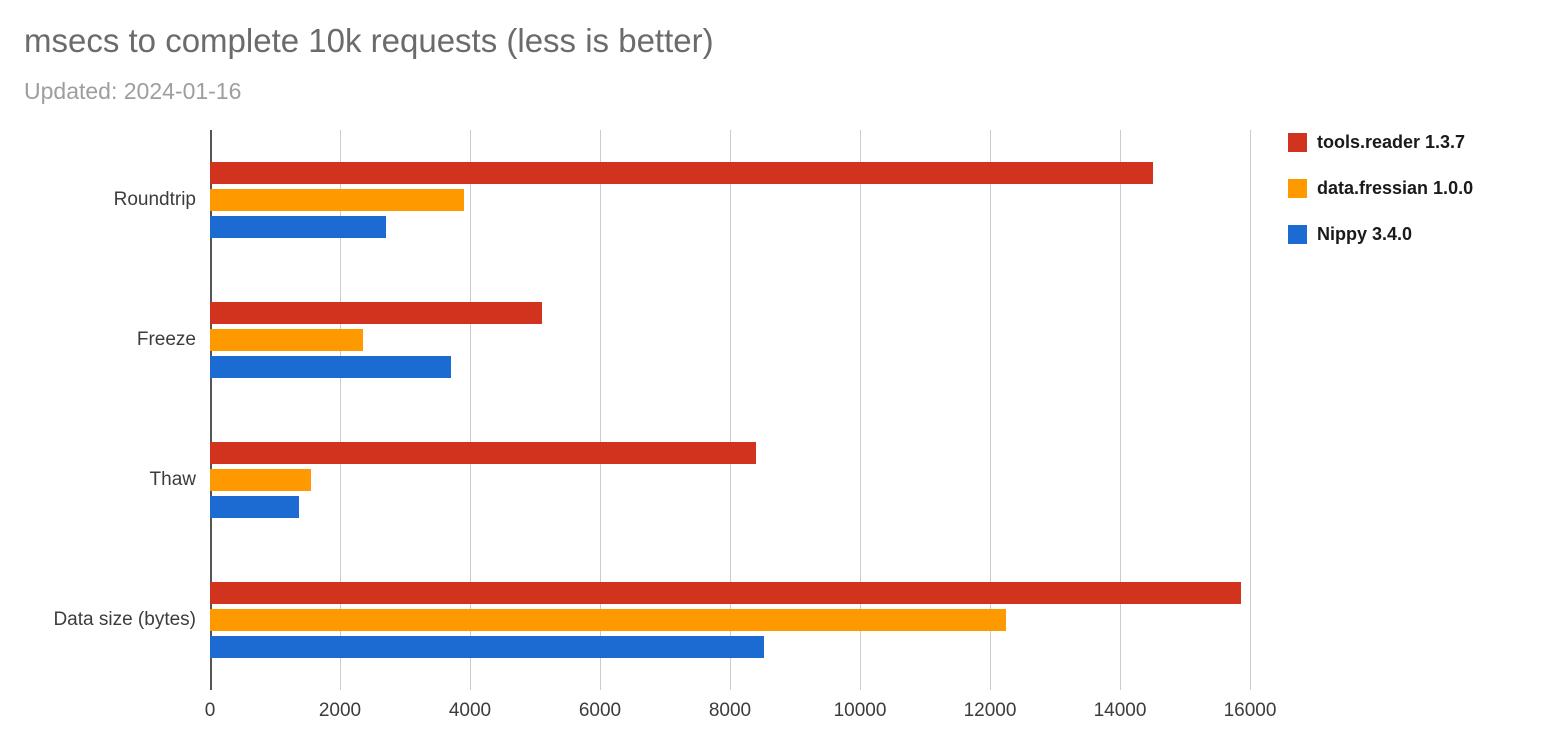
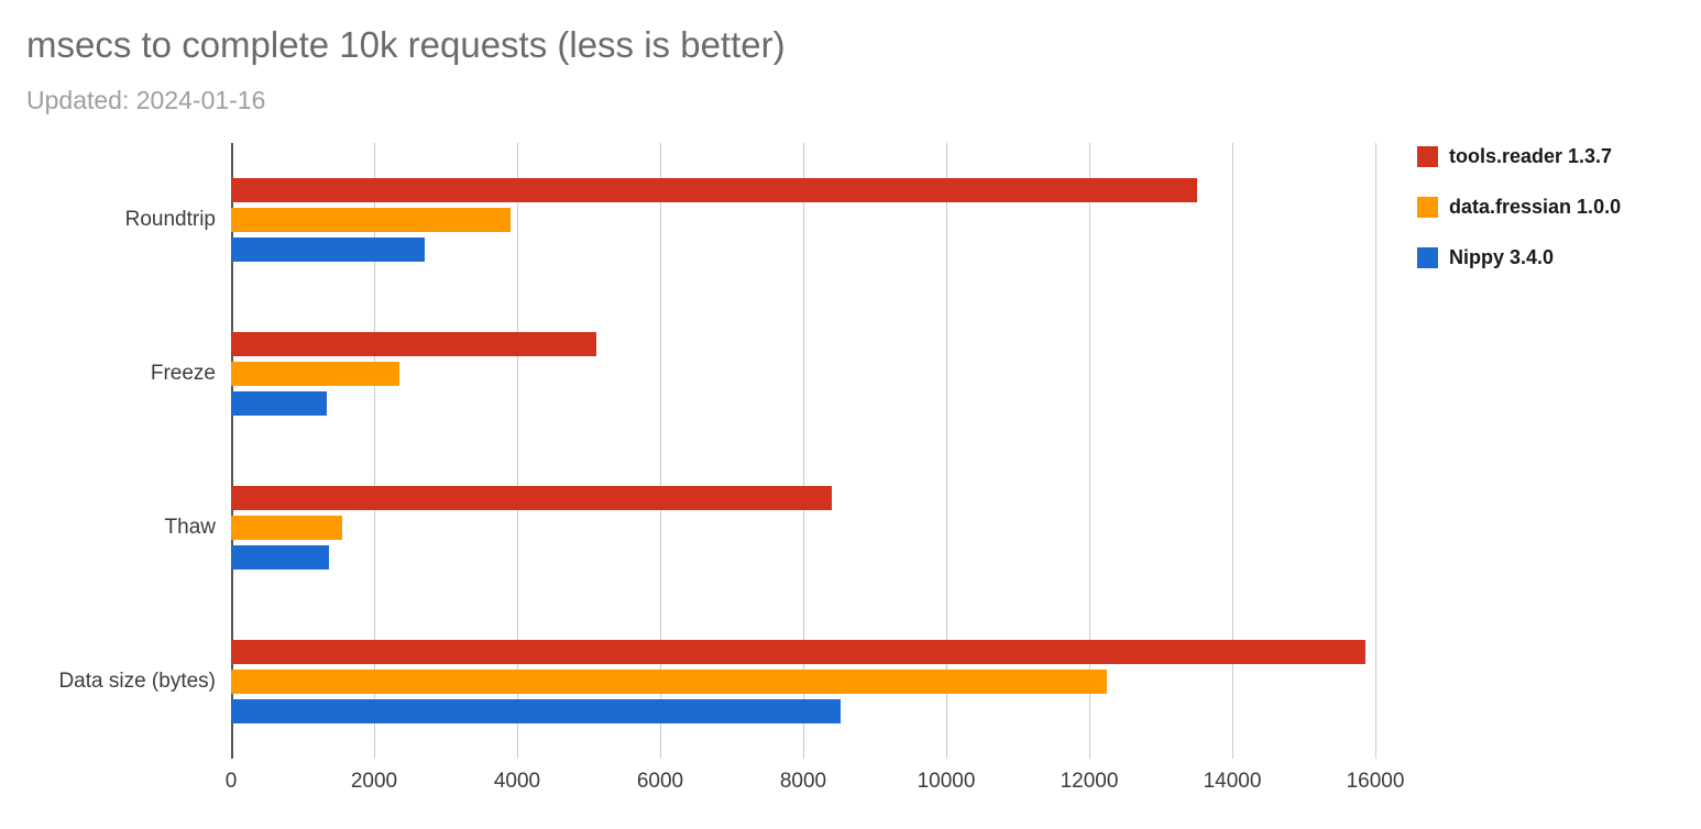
tools.reader 1.3.7/Roundtrip: 14500 -> 13500
Nippy 3.4.0/Freeze: 3700 -> 1300
